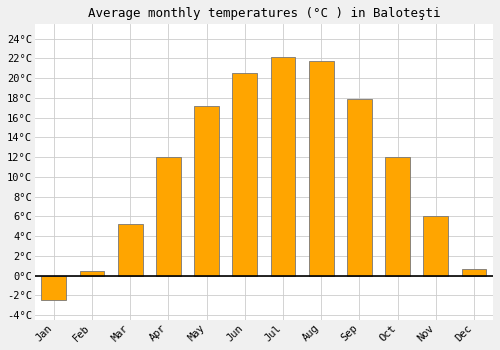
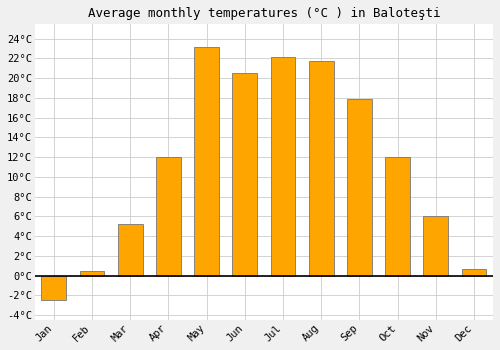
May: 17.2°C -> 23.2°C
